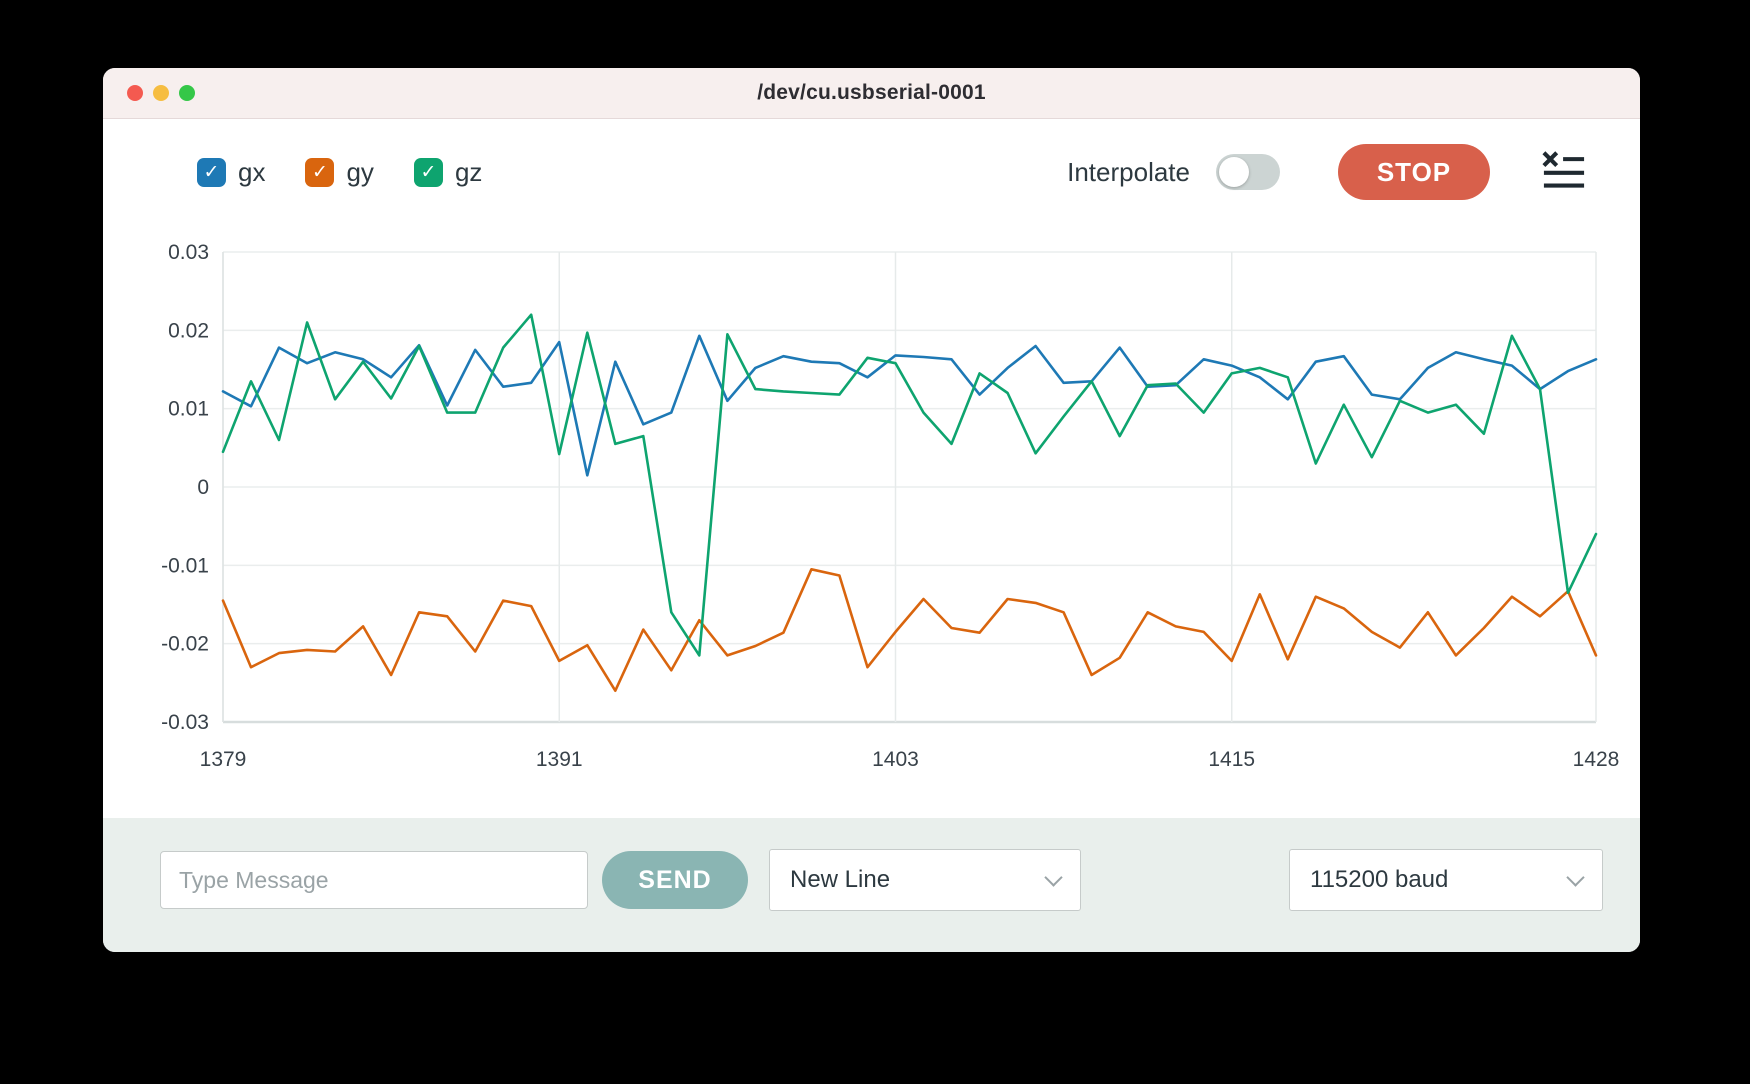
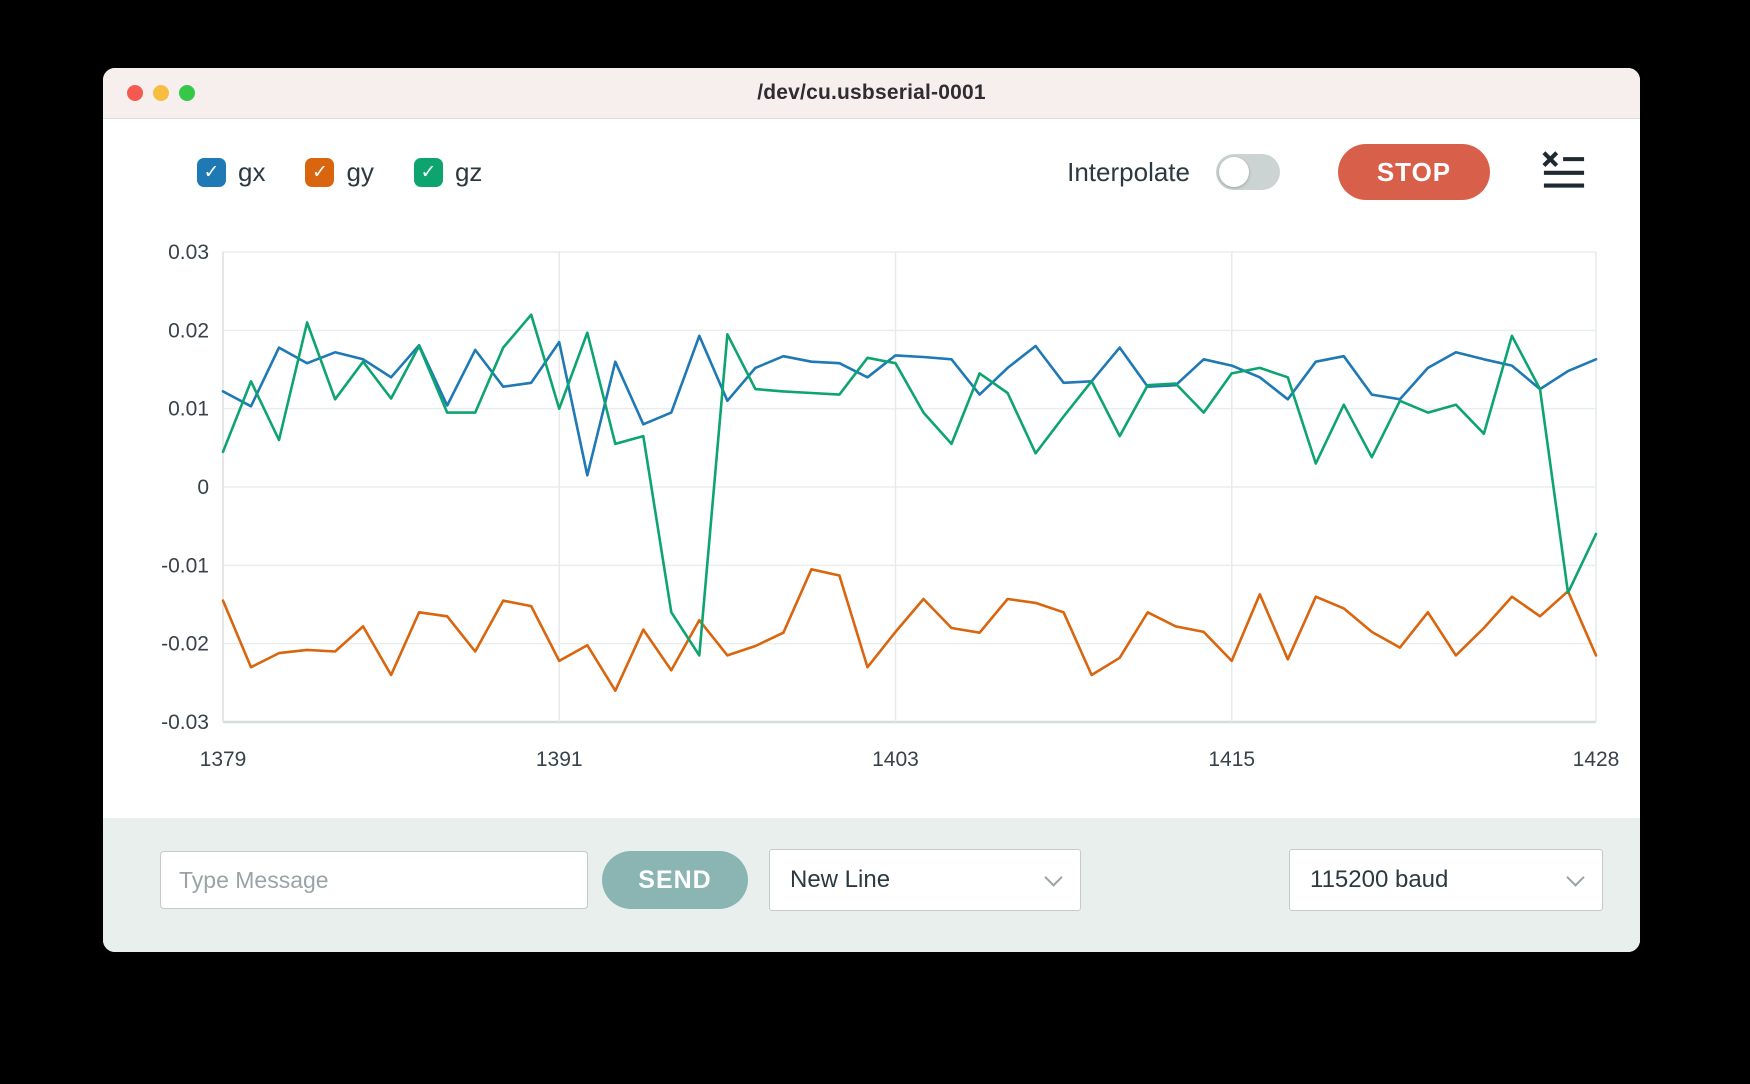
gz/1391: 0.004 -> 0.010
